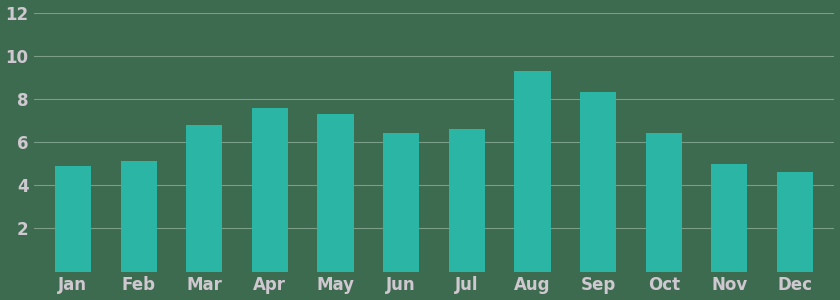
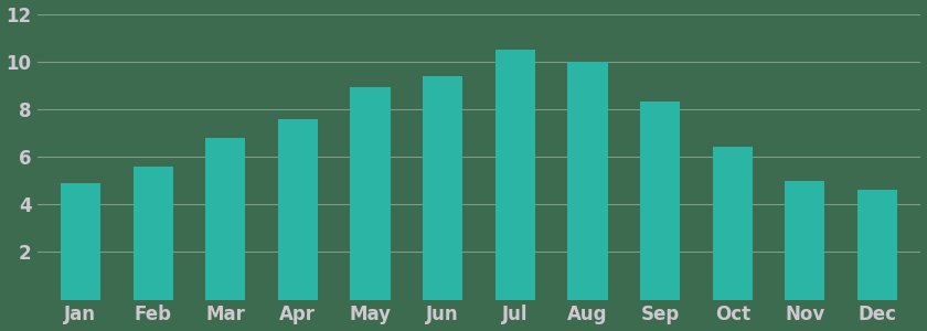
Feb: 5.1 -> 5.6
May: 7.3 -> 8.9
Jun: 6.4 -> 9.4
Jul: 6.6 -> 10.5
Aug: 9.3 -> 10.0
